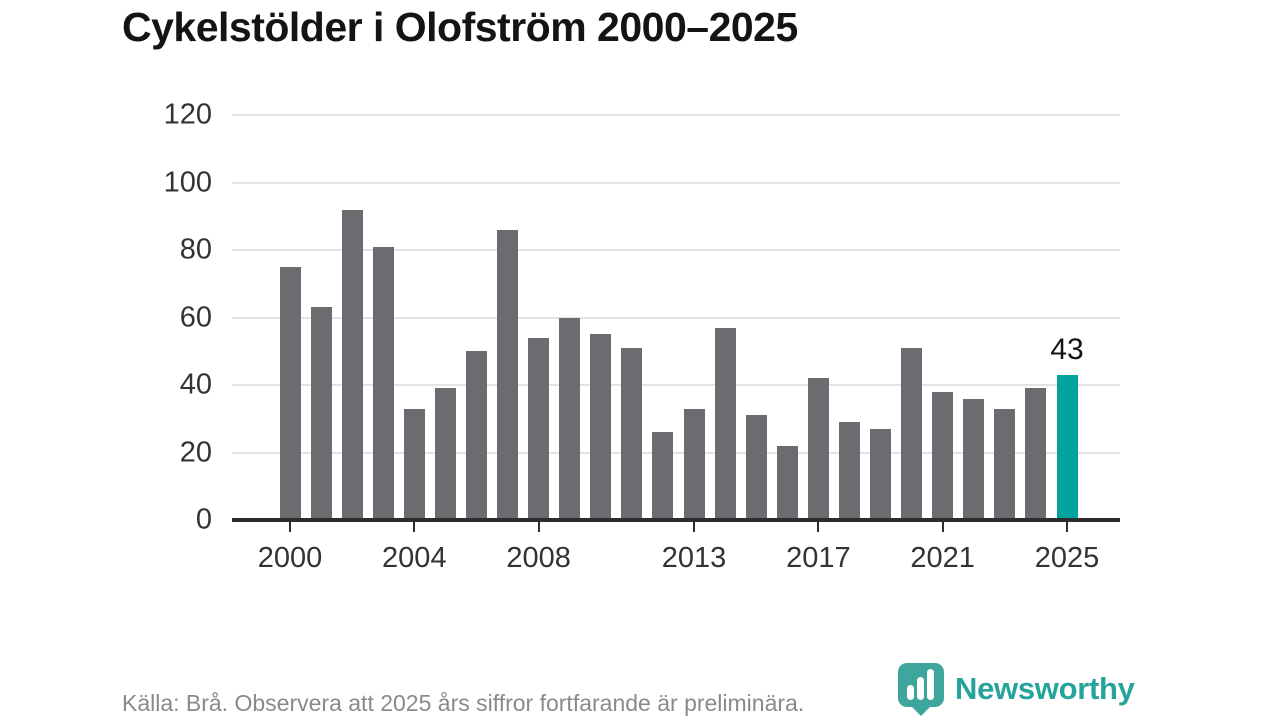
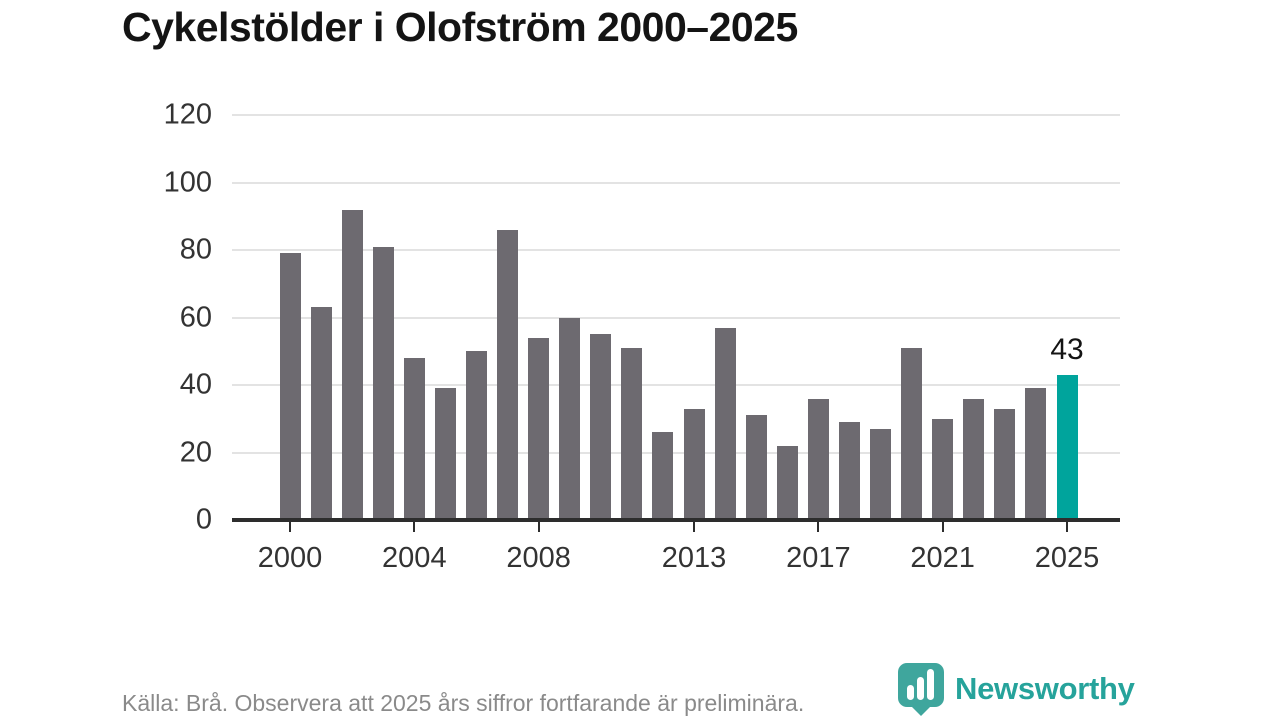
2000: 75 -> 79
2004: 33 -> 48
2017: 42 -> 36
2021: 38 -> 30
